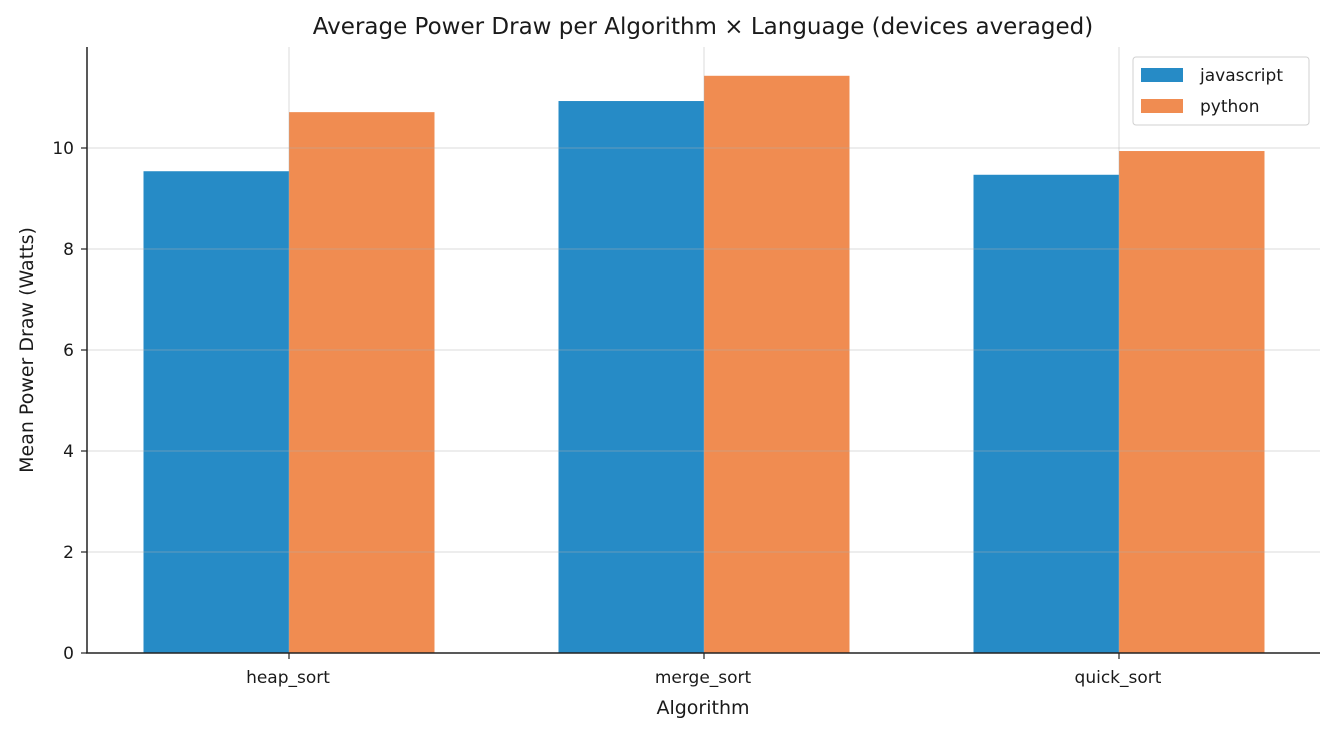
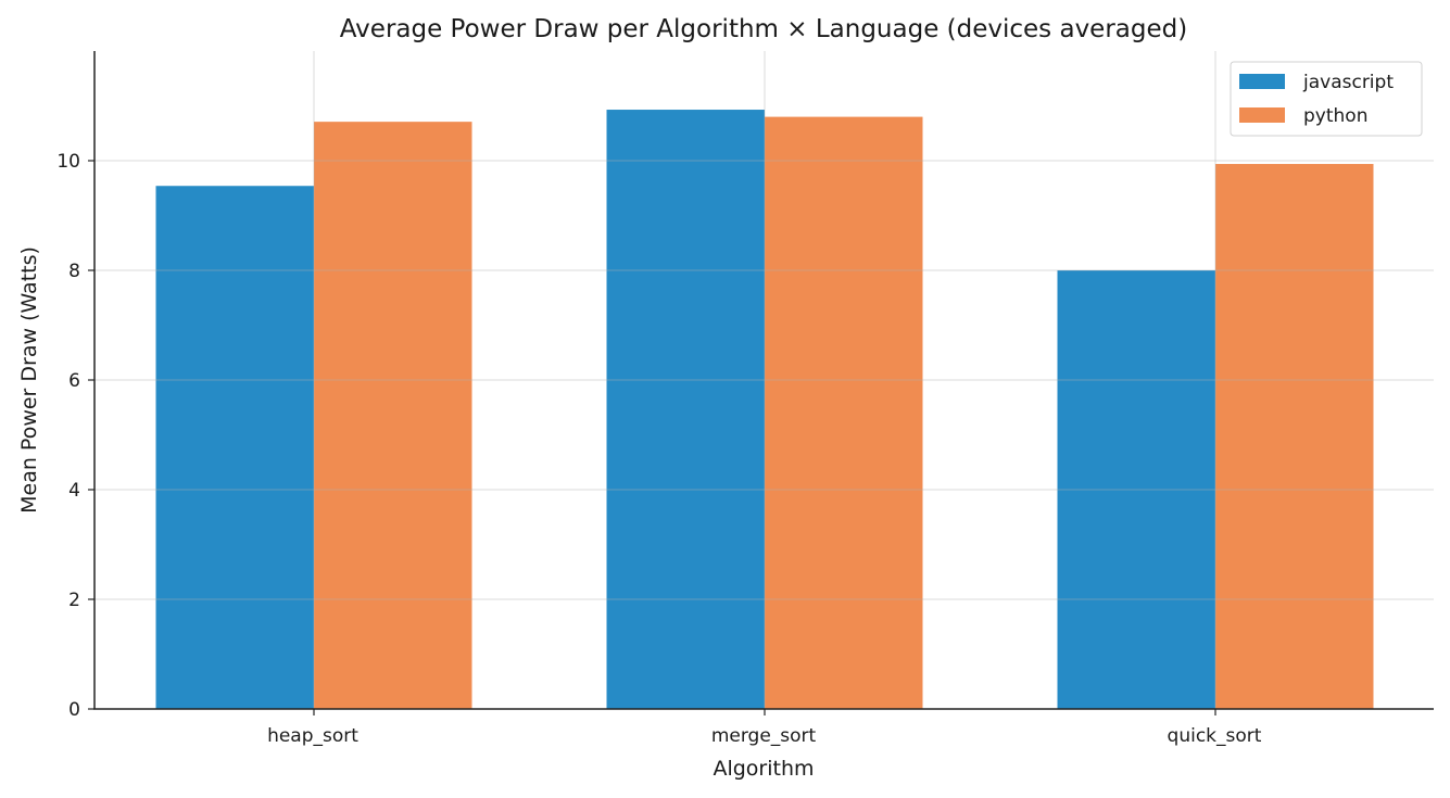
python/merge_sort: 11.4 -> 10.8
javascript/quick_sort: 9.5 -> 8.0
